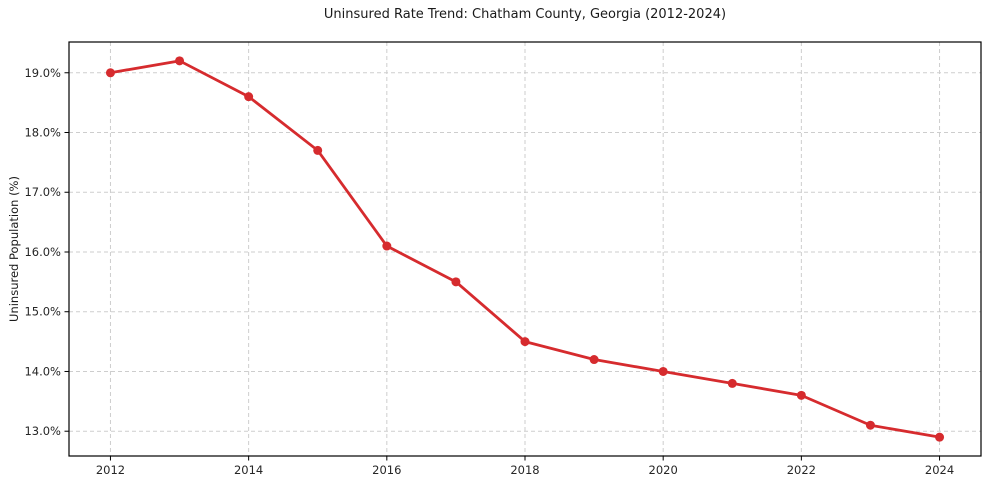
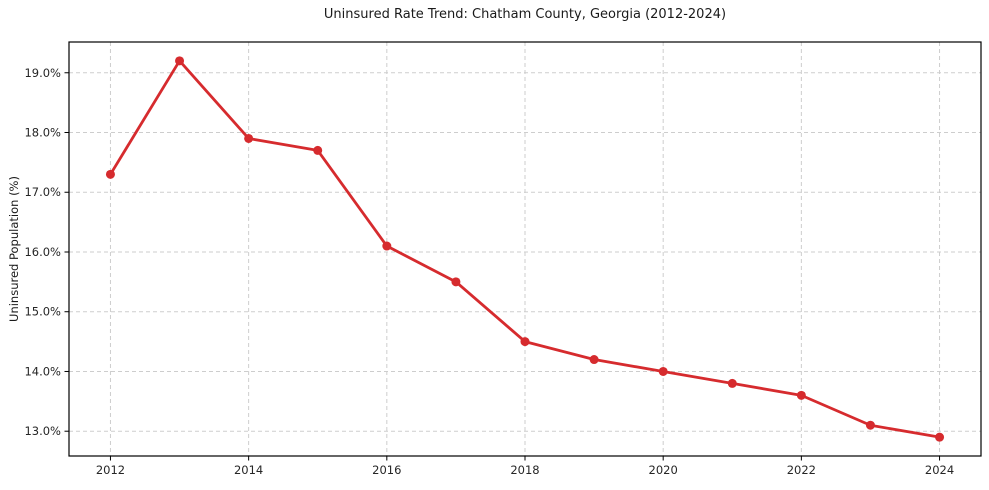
2012: 19.0% -> 17.3%
2014: 18.6% -> 17.9%
